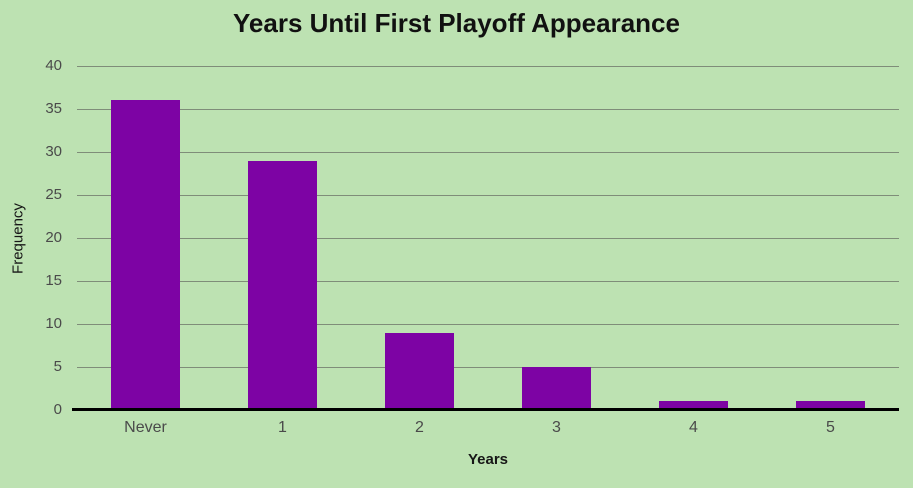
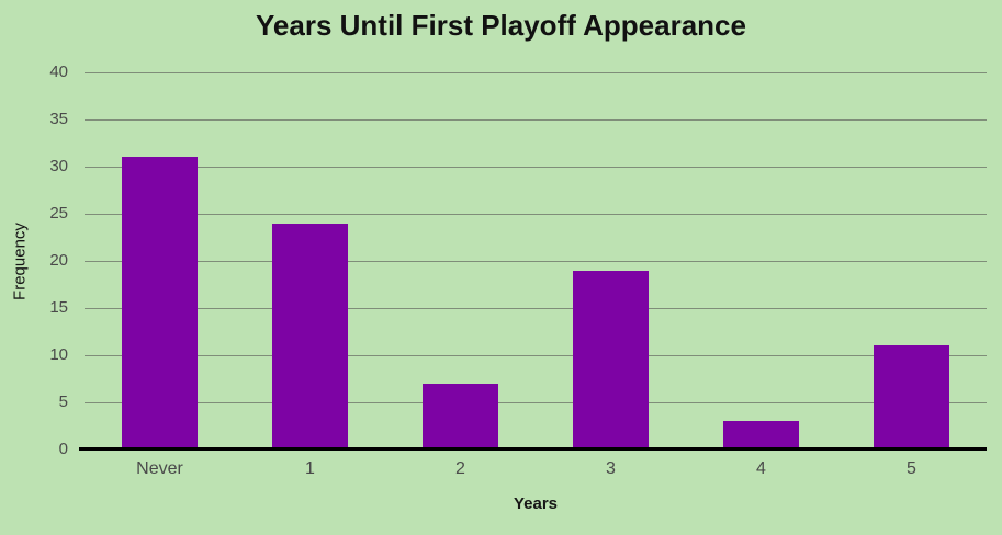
Never: 36 -> 31
1: 29 -> 24
2: 9 -> 7
3: 5 -> 19
4: 1 -> 3
5: 1 -> 11
